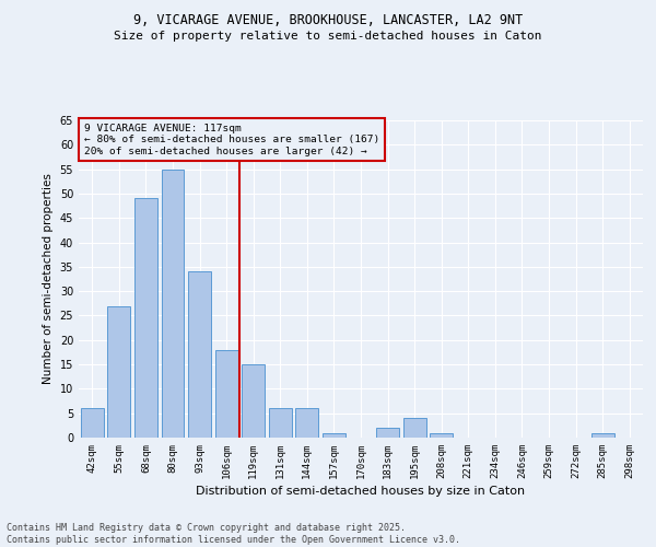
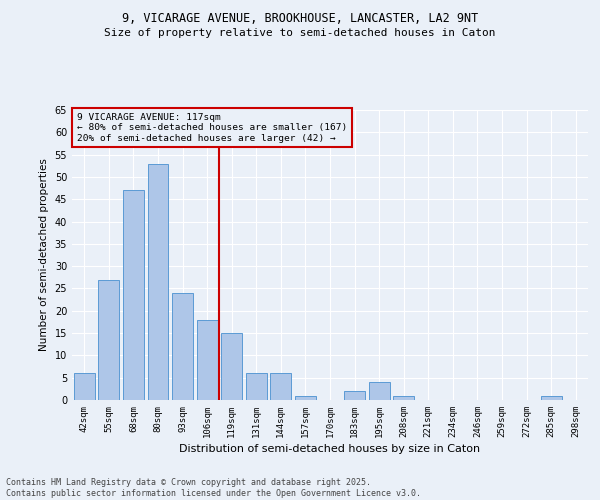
68sqm: 49 -> 47
80sqm: 55 -> 53
93sqm: 34 -> 24
